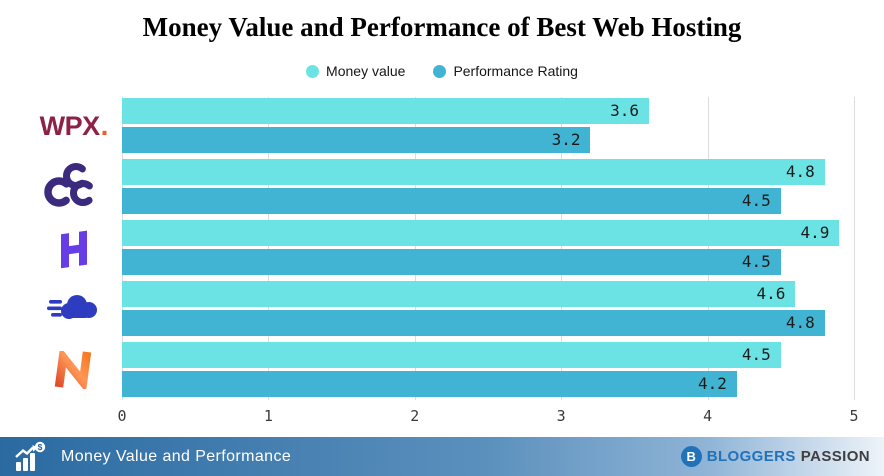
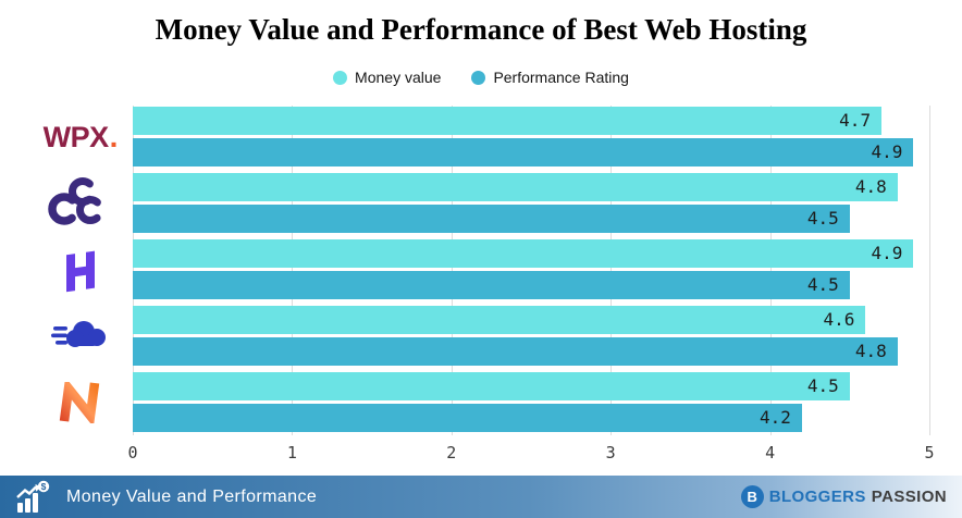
Money value/WPX: 3.6 -> 4.7
Performance Rating/WPX: 3.2 -> 4.9
